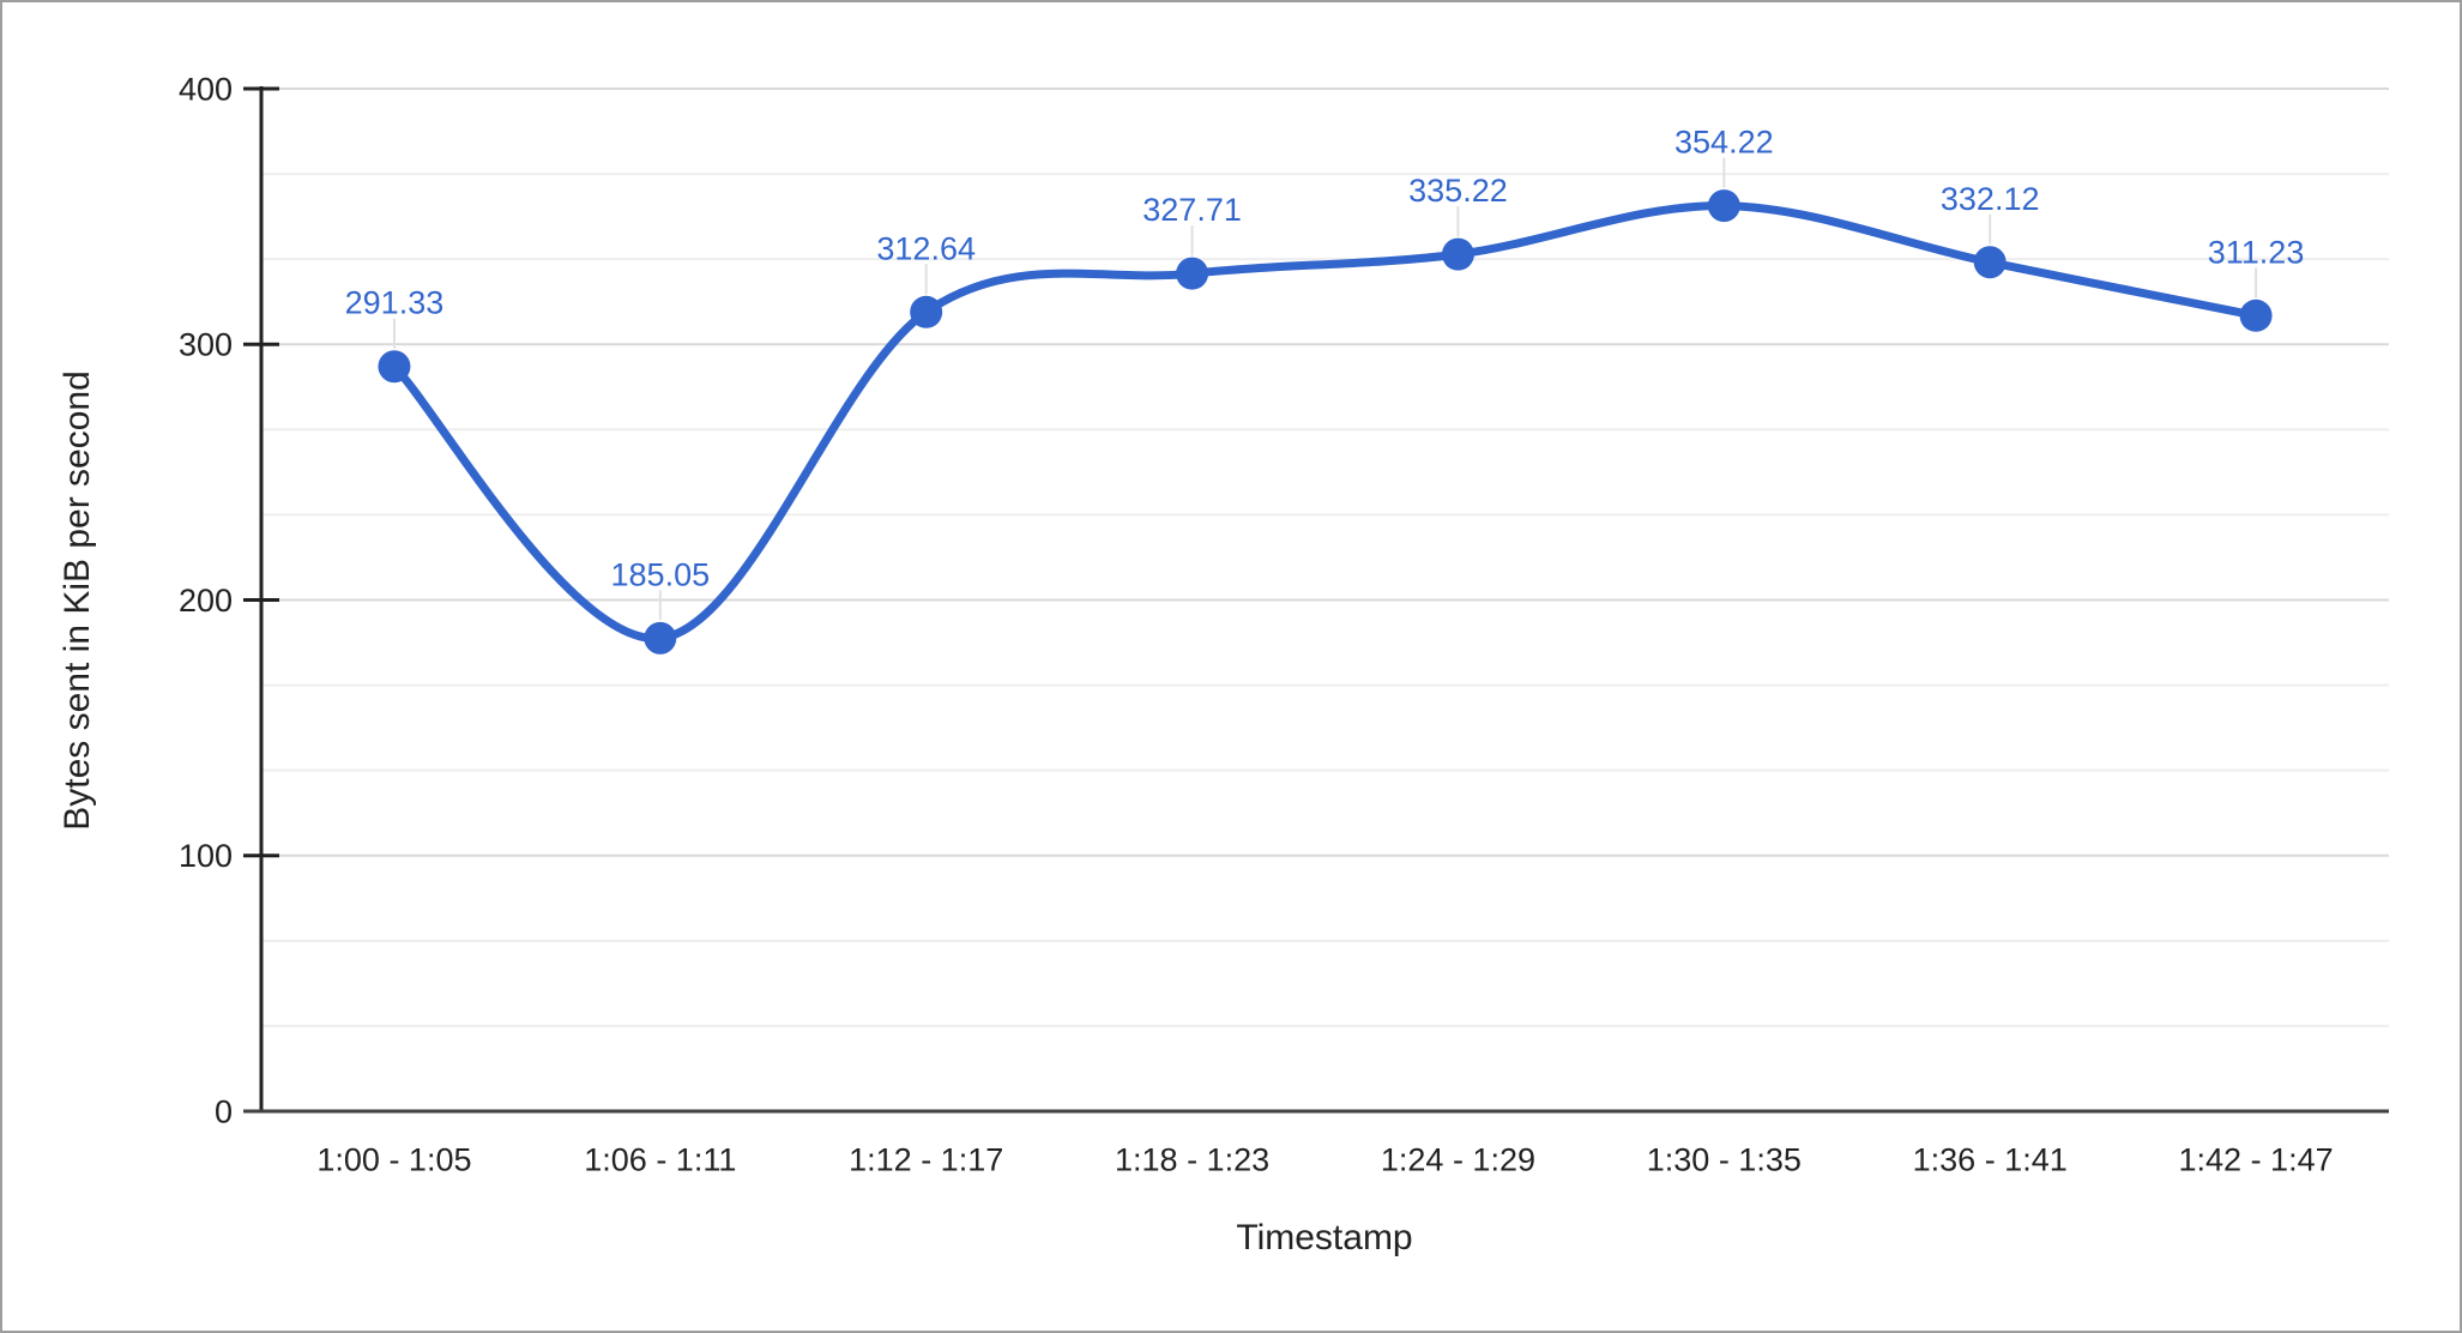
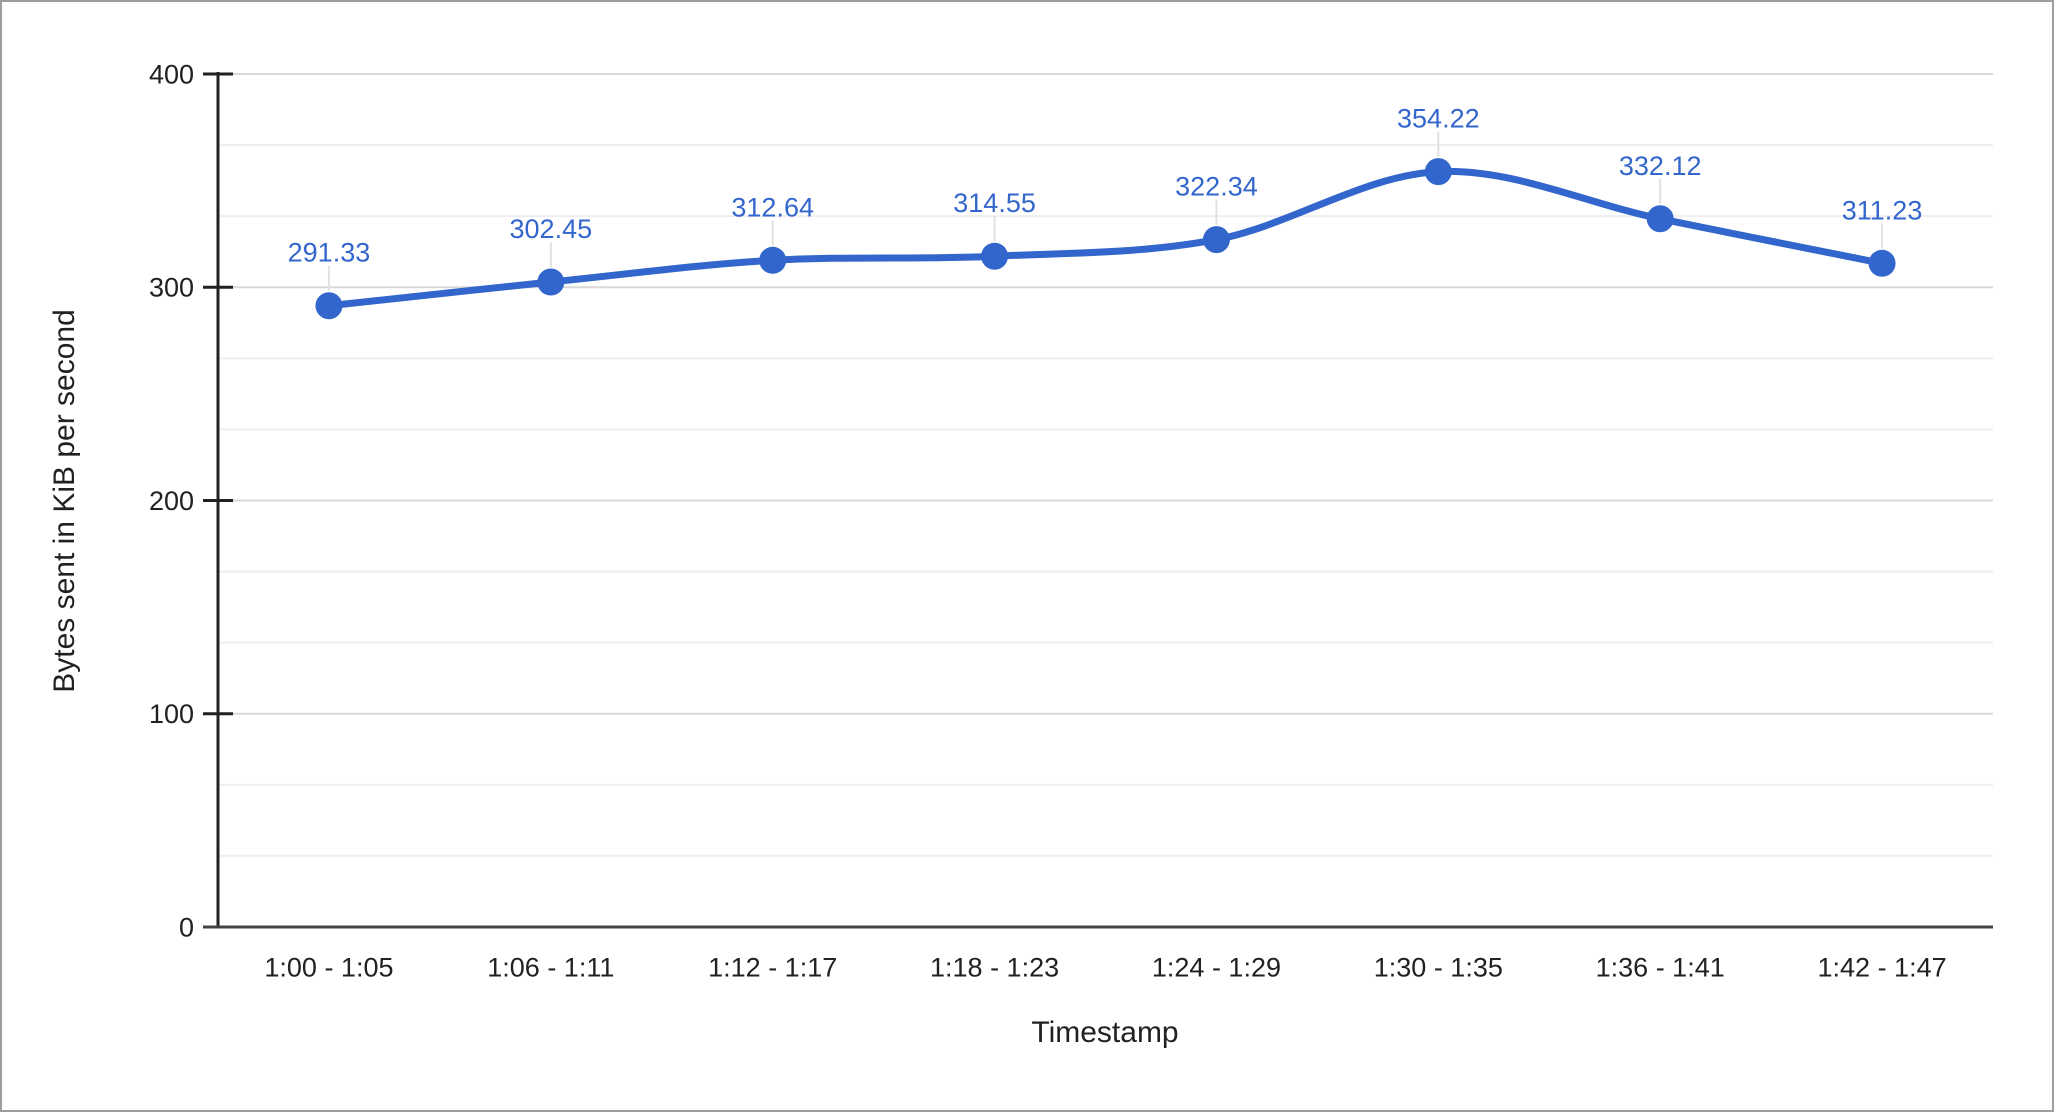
1:06 - 1:11: 185.05 -> 302.45
1:18 - 1:23: 327.71 -> 314.55
1:24 - 1:29: 335.22 -> 322.34
